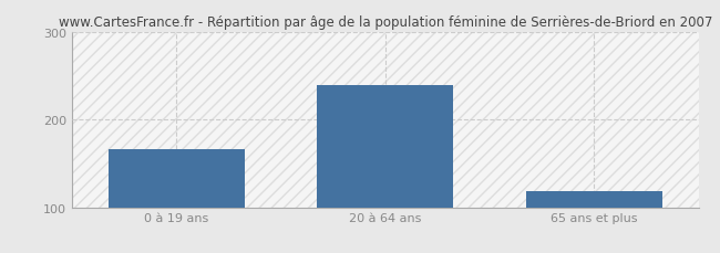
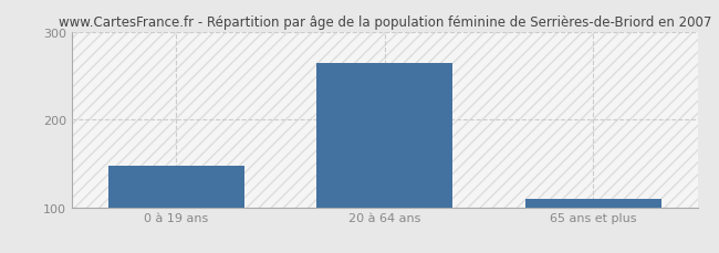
0 à 19 ans: 166 -> 148
20 à 64 ans: 240 -> 265
65 ans et plus: 118 -> 110
